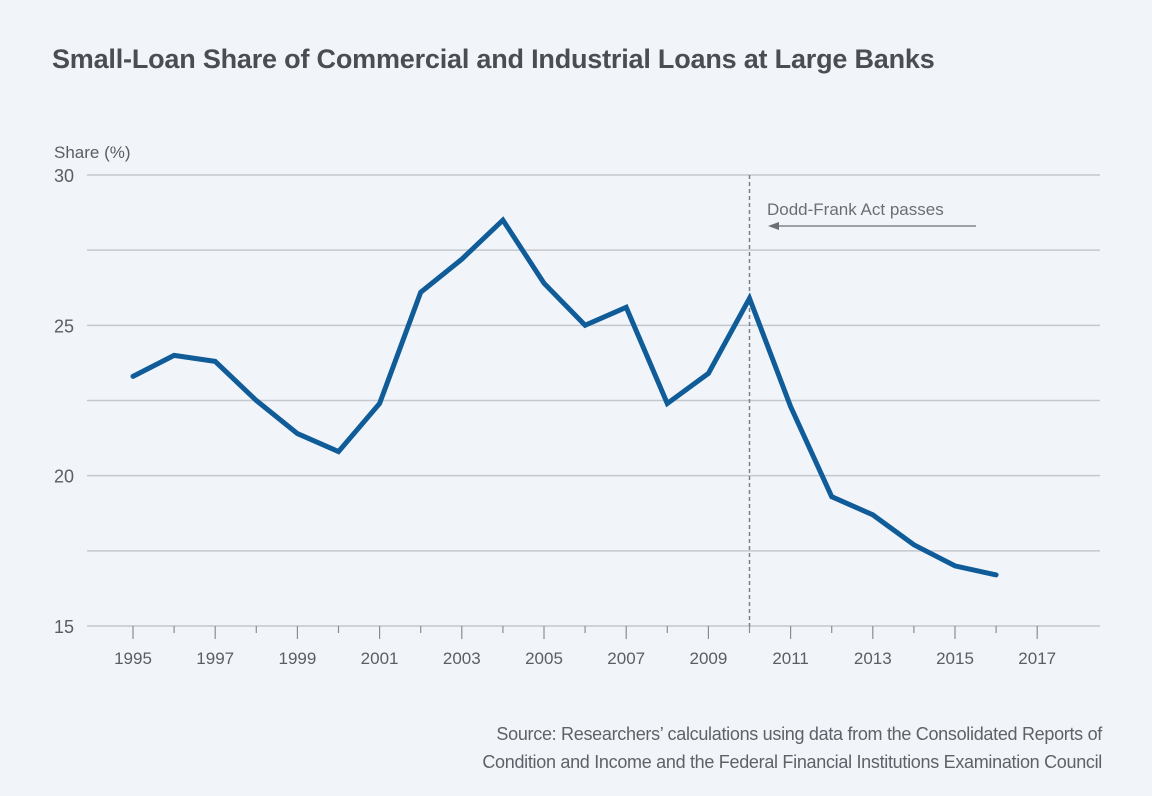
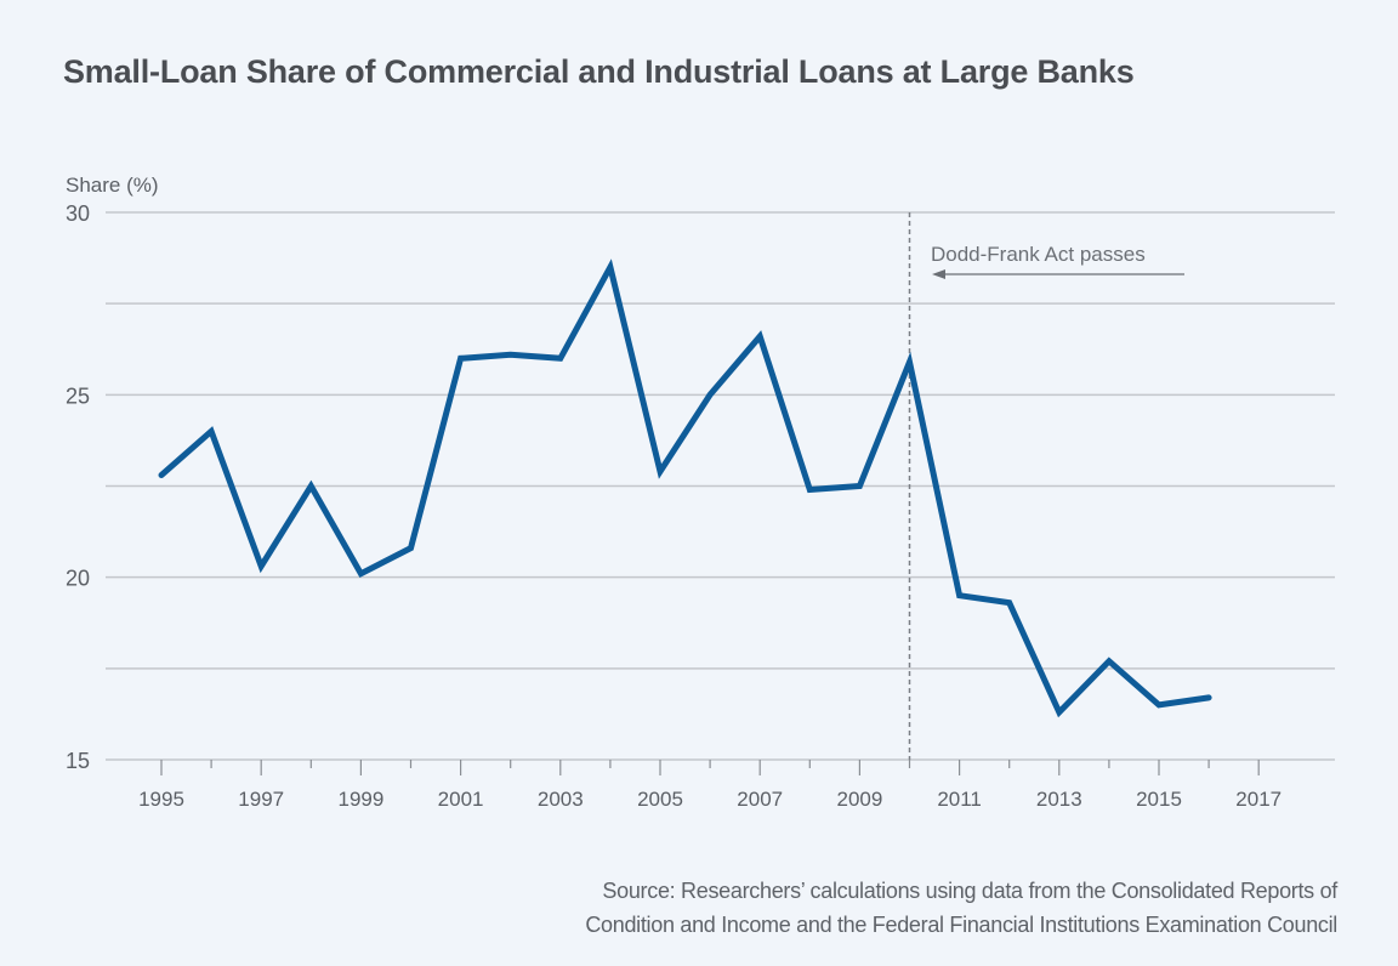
1995: 23.3 -> 22.8
1997: 23.8 -> 20.3
1999: 21.4 -> 20.1
2001: 22.4 -> 26.0
2003: 27.2 -> 26.0
2005: 26.4 -> 22.9
2007: 25.6 -> 26.6
2009: 23.4 -> 22.5
2011: 22.3 -> 19.5
2013: 18.7 -> 16.3
2015: 17.0 -> 16.5
